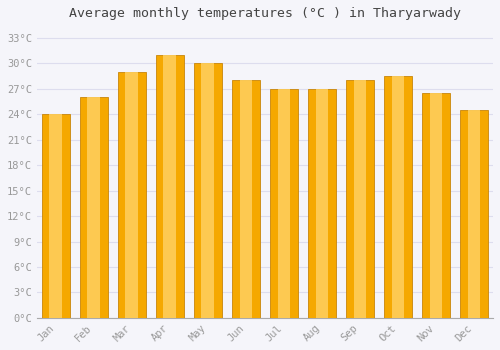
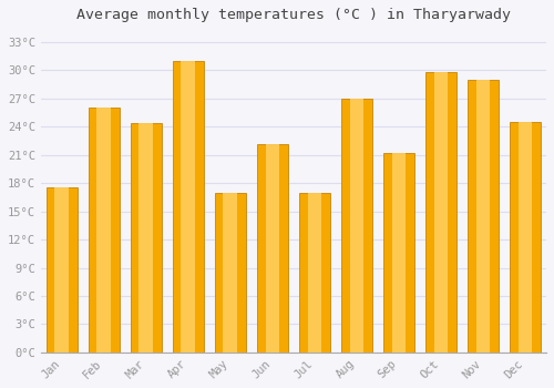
Jan: 24.0°C -> 17.6°C
Mar: 29.0°C -> 24.4°C
May: 30.0°C -> 17.0°C
Jun: 28.0°C -> 22.2°C
Jul: 27.0°C -> 17.0°C
Sep: 28.0°C -> 21.2°C
Oct: 28.5°C -> 29.8°C
Nov: 26.5°C -> 29.0°C
